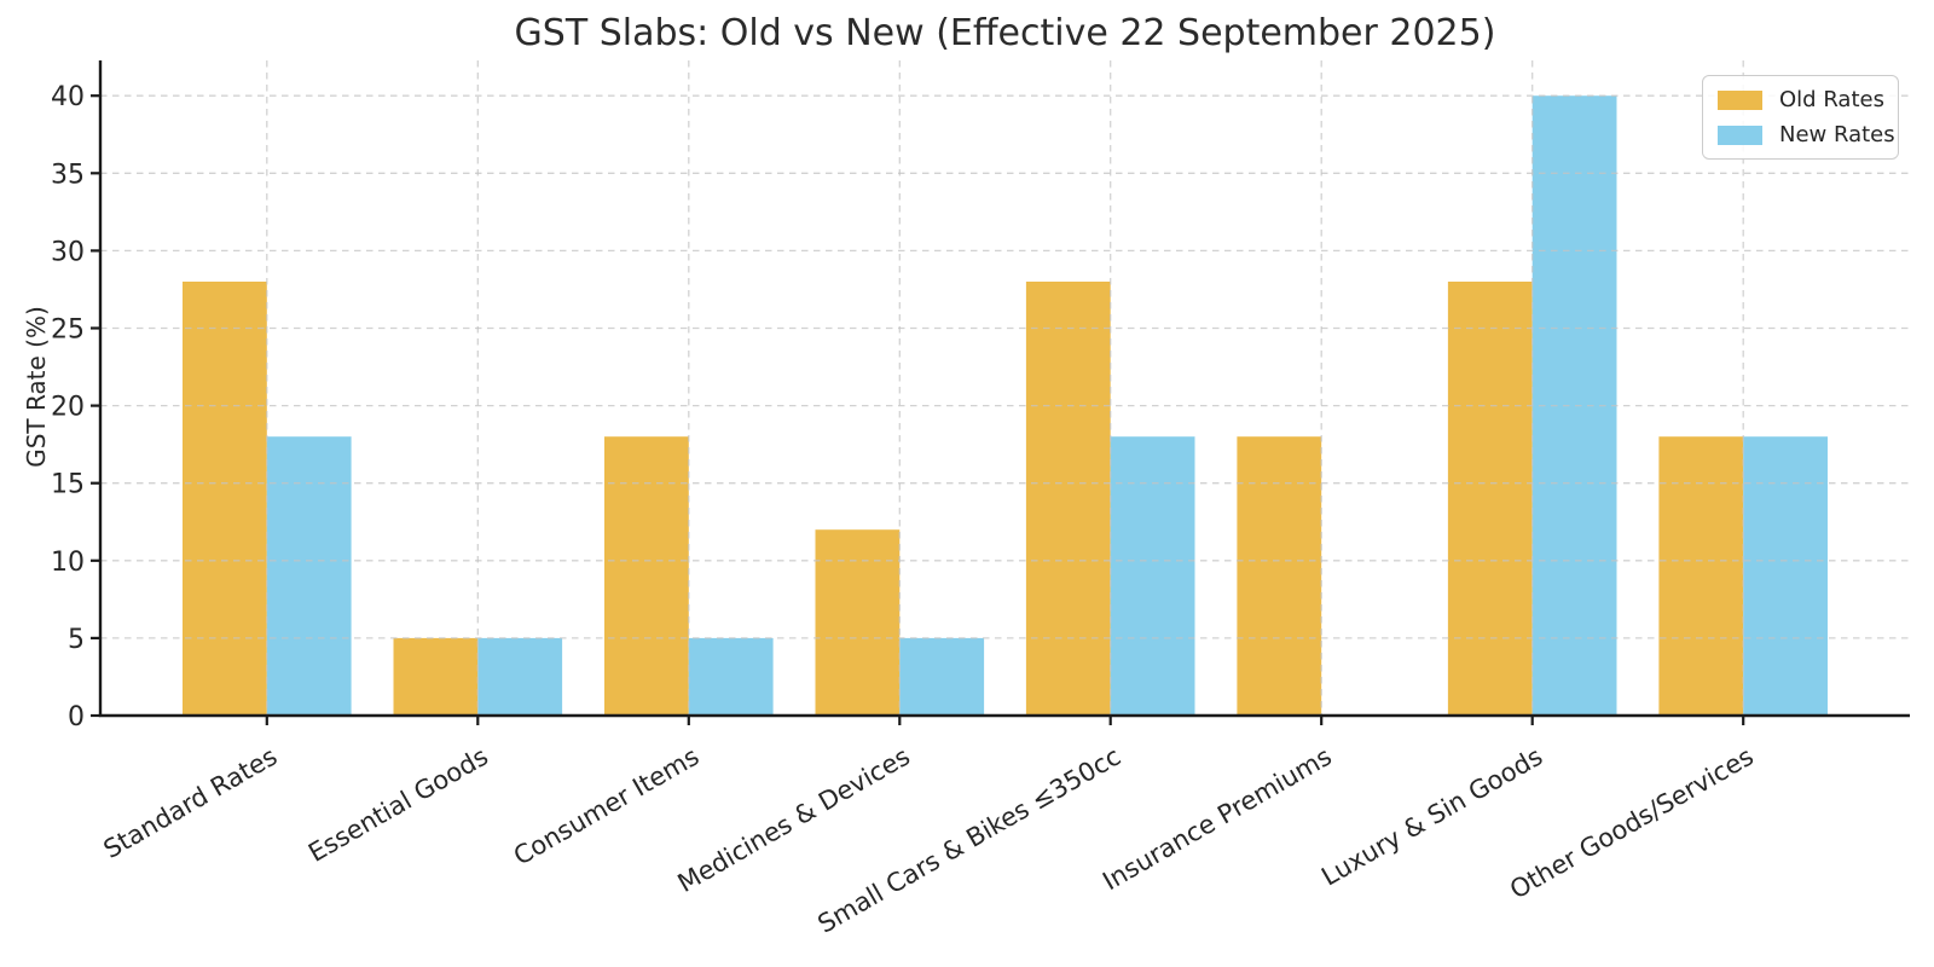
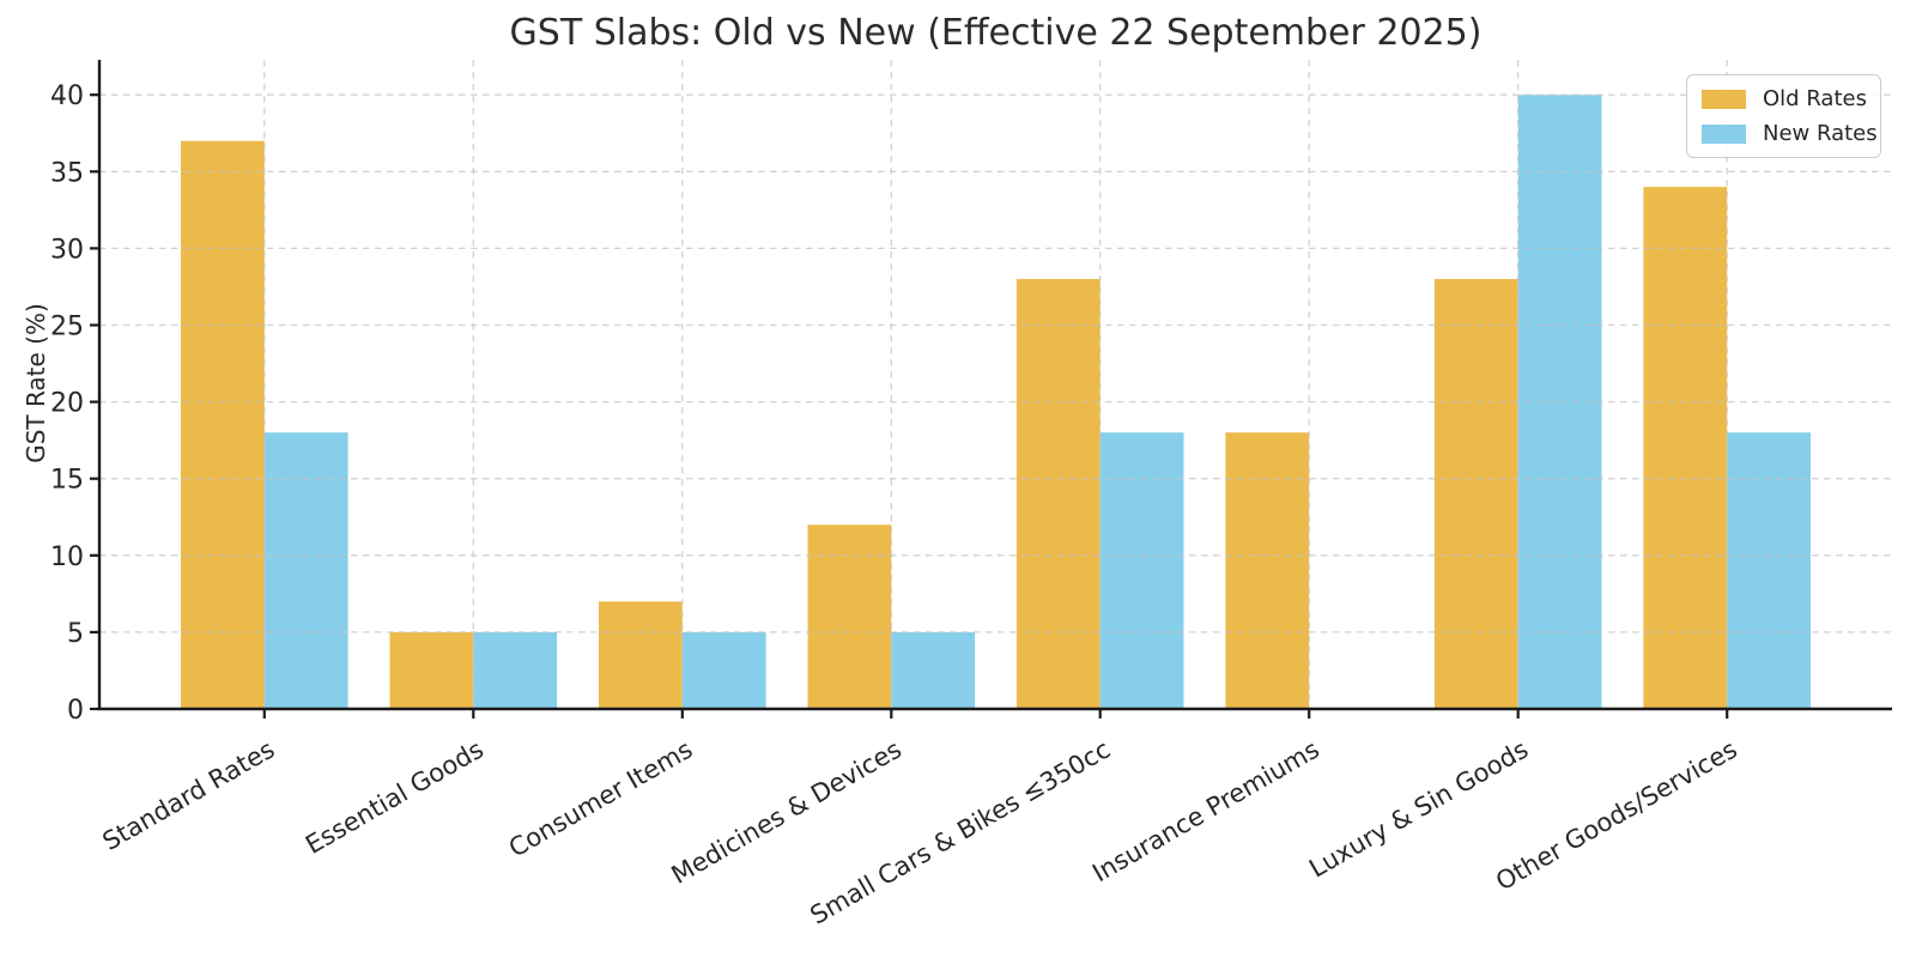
Old Rates/Standard Rates: 28 -> 37
Old Rates/Consumer Items: 18 -> 7
Old Rates/Other Goods/Services: 18 -> 34
